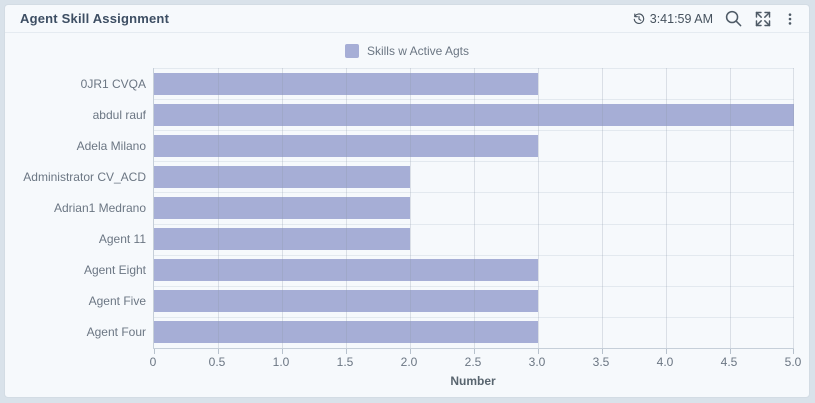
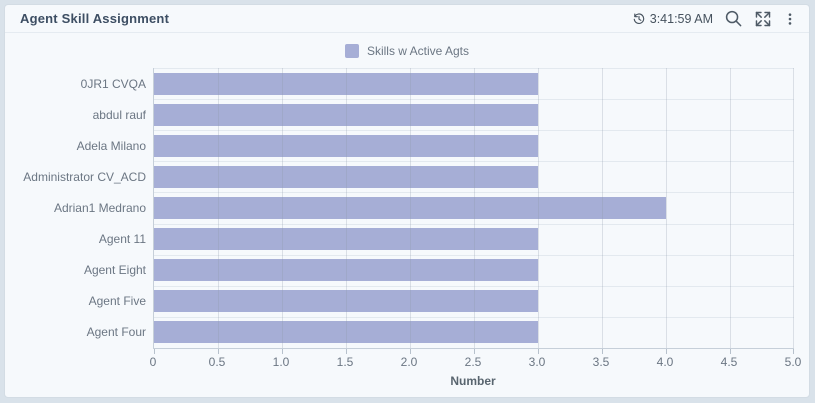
abdul rauf: 5 -> 3
Administrator CV_ACD: 2 -> 3
Adrian1 Medrano: 2 -> 4
Agent 11: 2 -> 3
